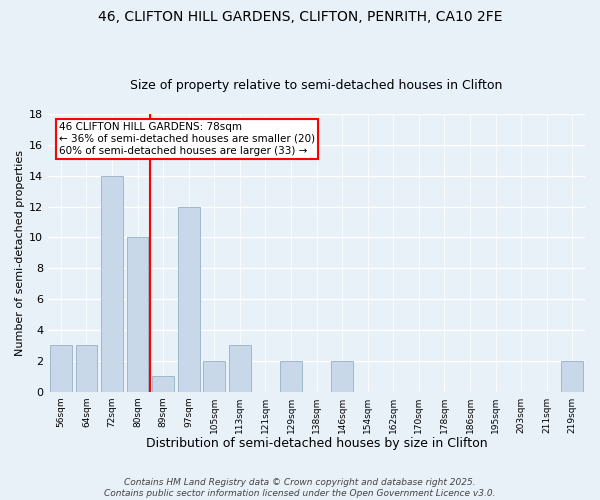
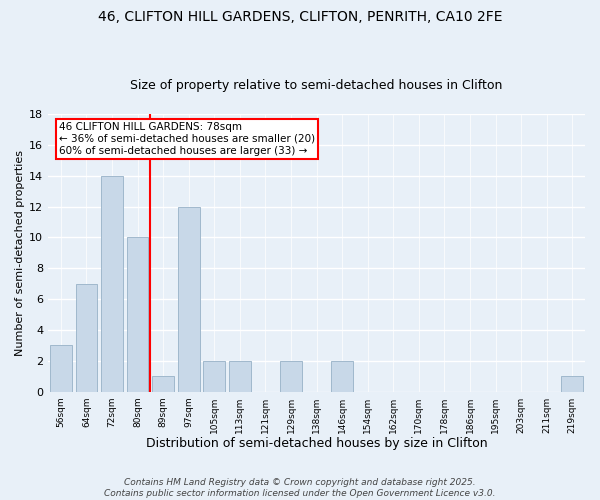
64sqm: 3 -> 7
113sqm: 3 -> 2
219sqm: 2 -> 1
